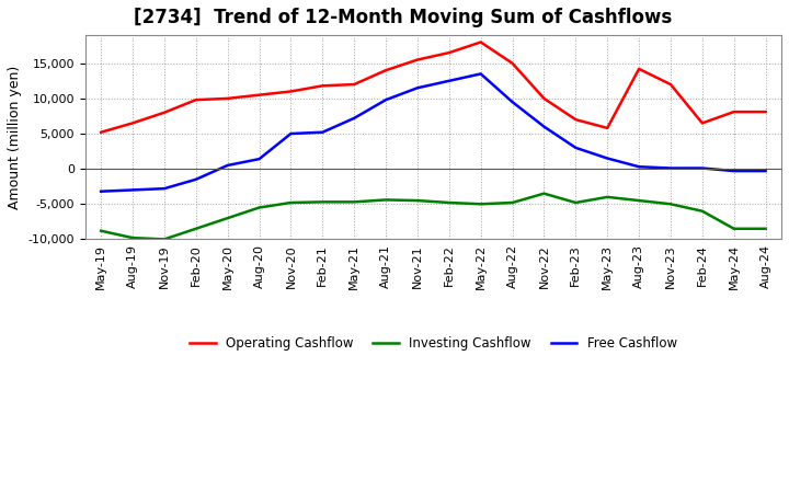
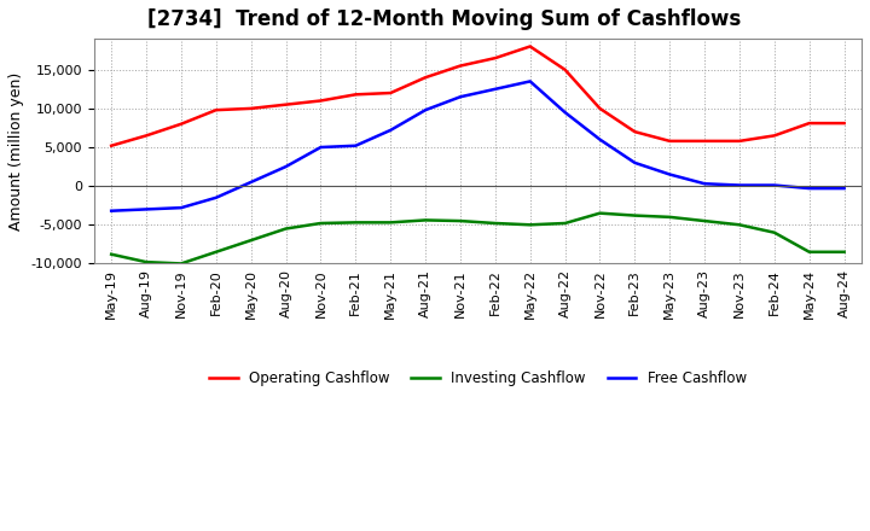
Free Cashflow/Aug-20: 1,400 -> 2,500
Investing Cashflow/Feb-23: -4,800 -> -3,800
Operating Cashflow/Aug-23: 14,200 -> 5,800
Operating Cashflow/Nov-23: 12,000 -> 5,800
